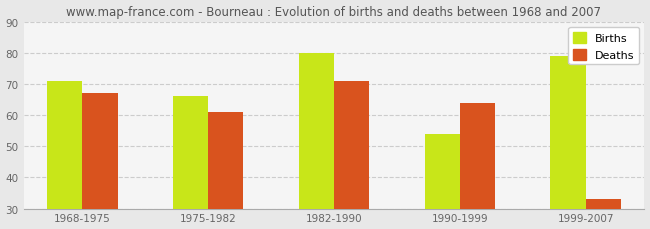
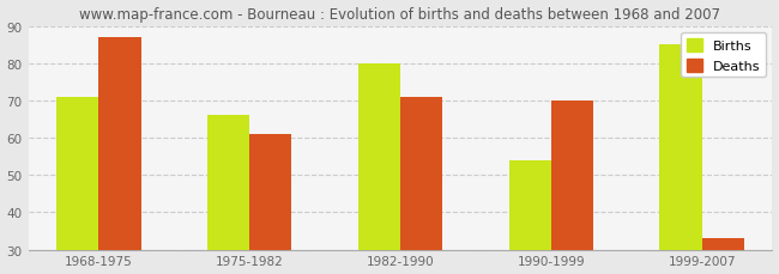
Deaths/1968-1975: 67 -> 87
Deaths/1990-1999: 64 -> 70
Births/1999-2007: 79 -> 85
